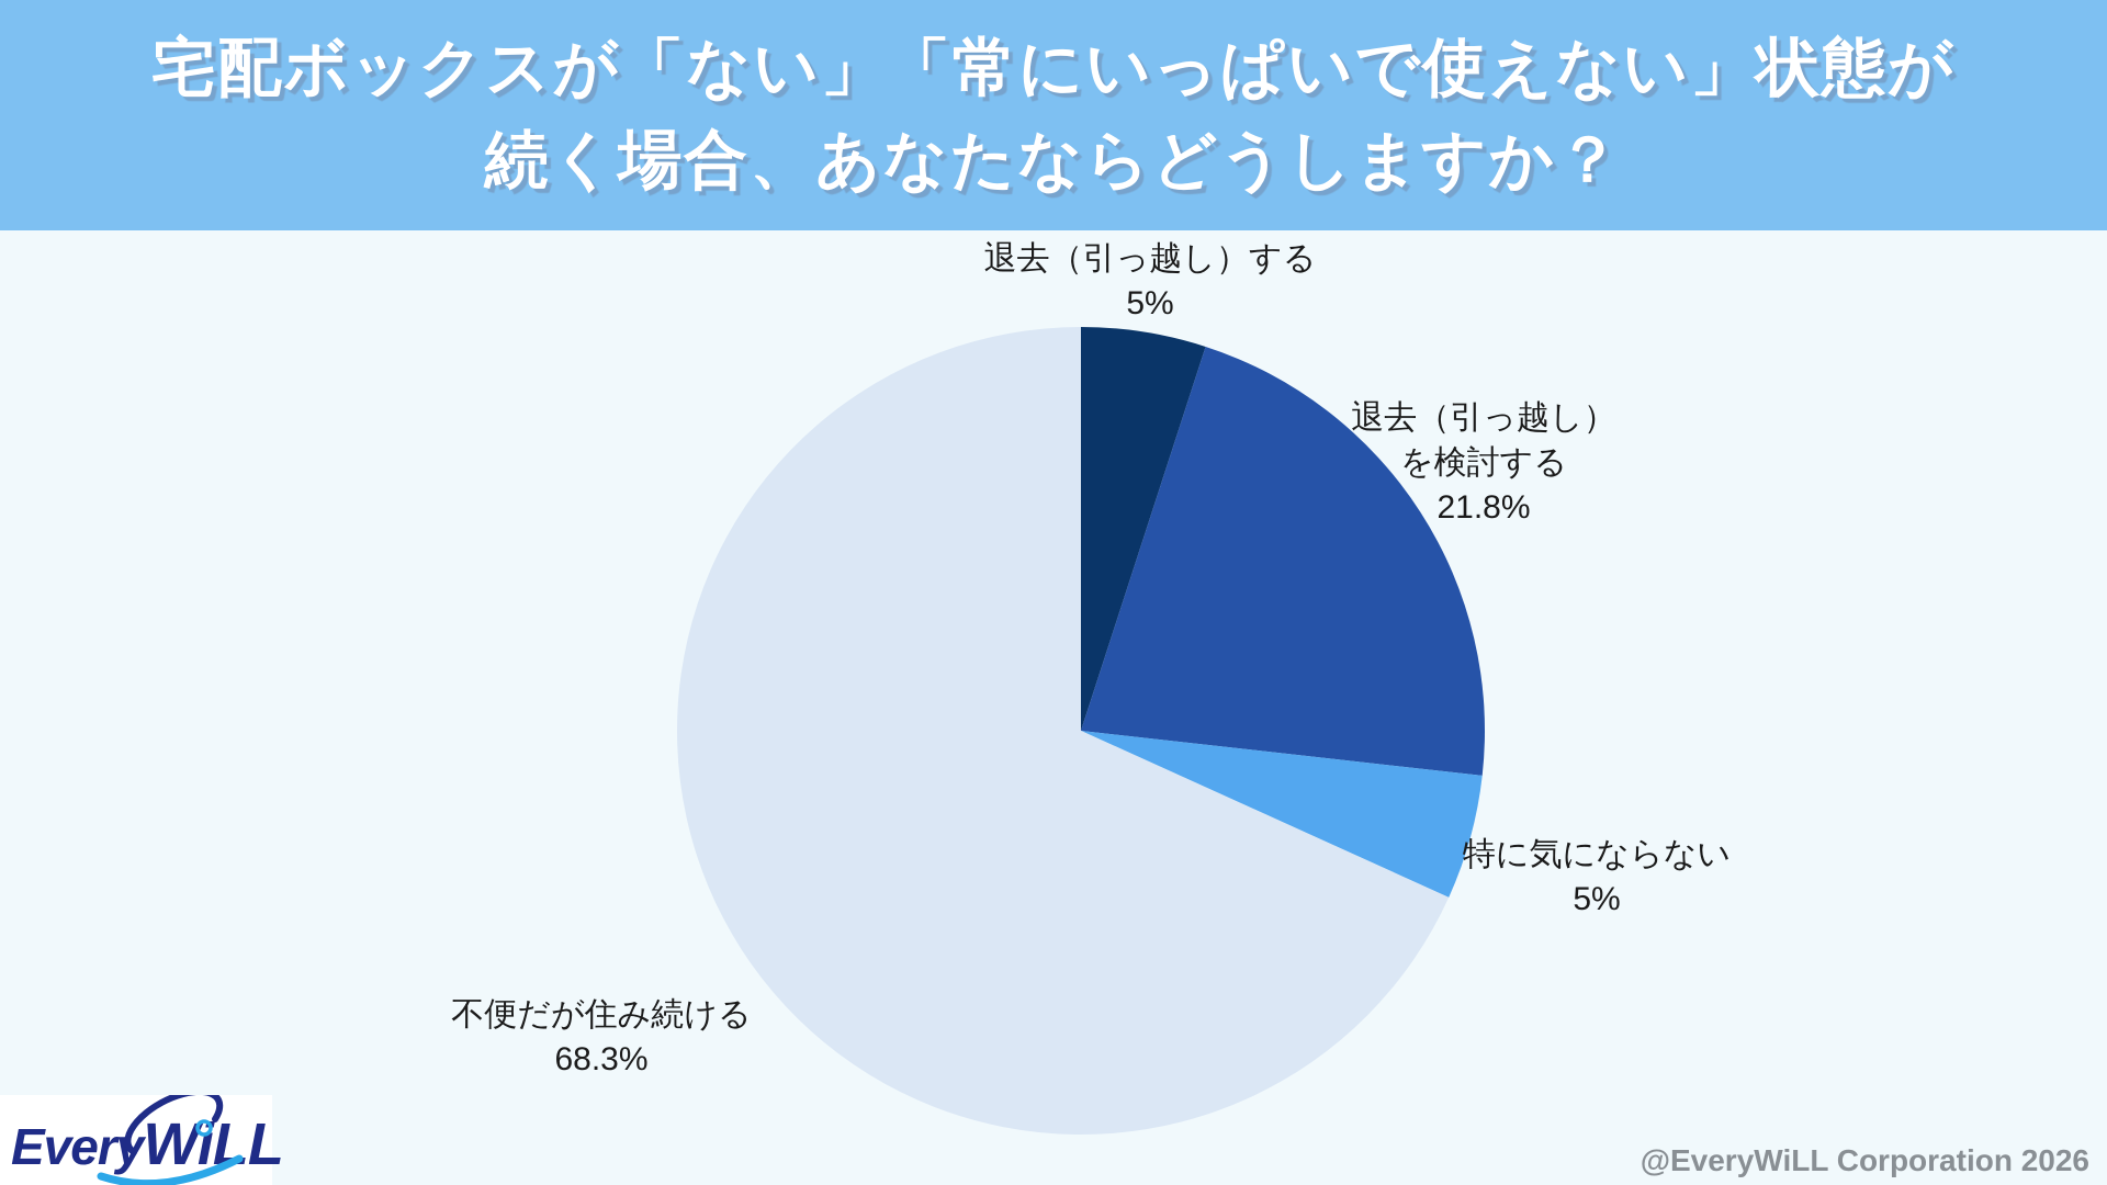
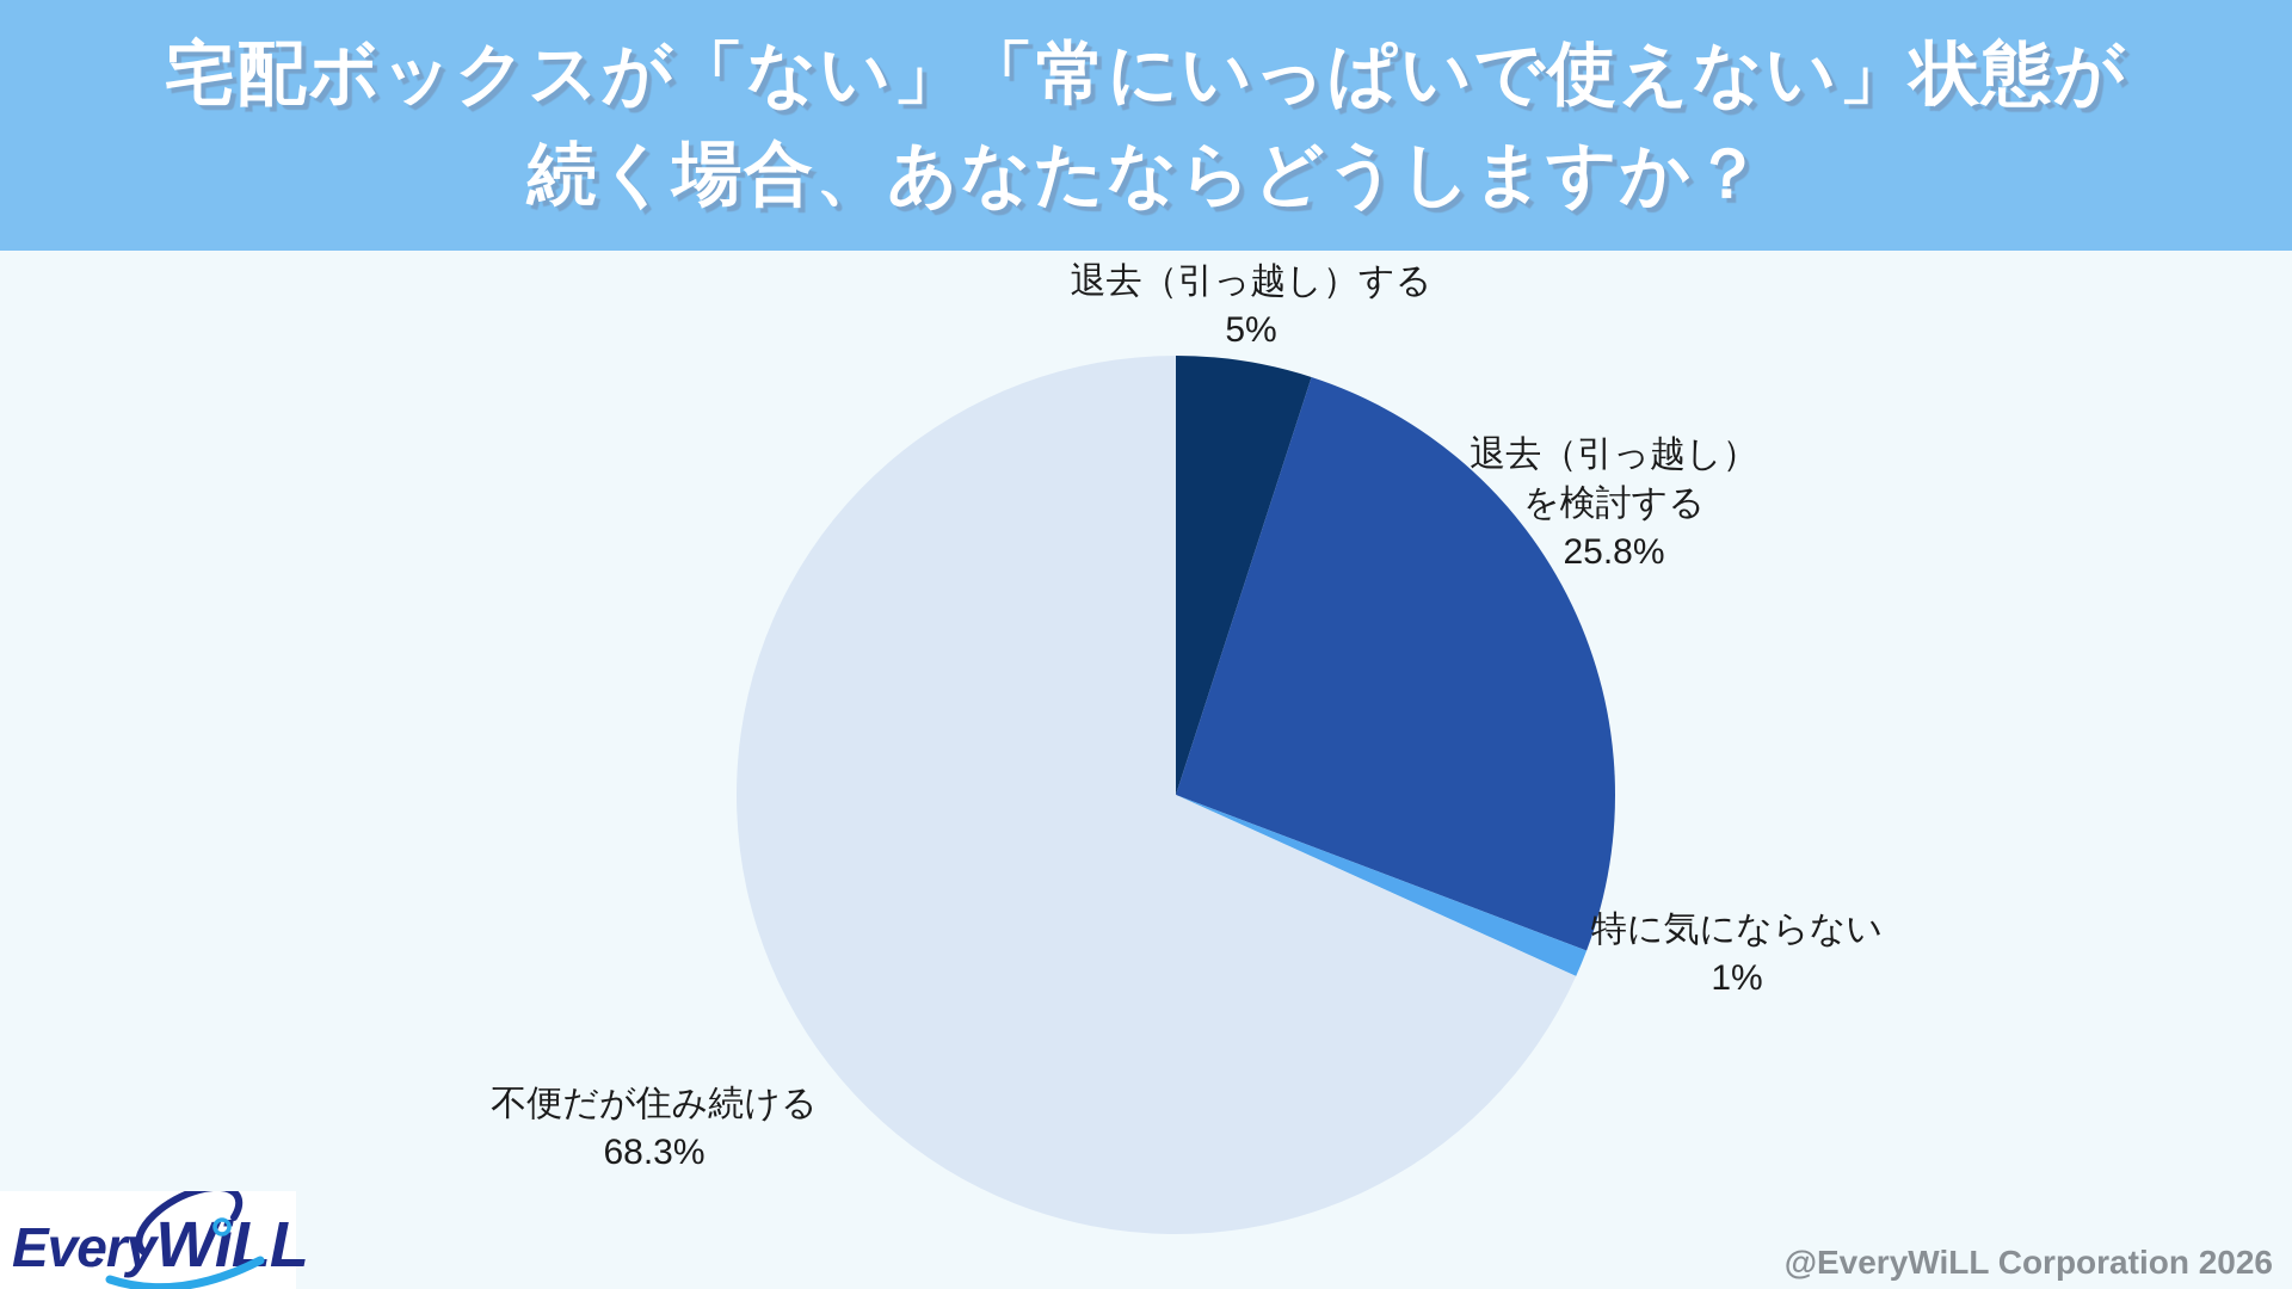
退去（引っ越し）を検討する: 21.8% -> 25.8%
特に気にならない: 5% -> 1%
